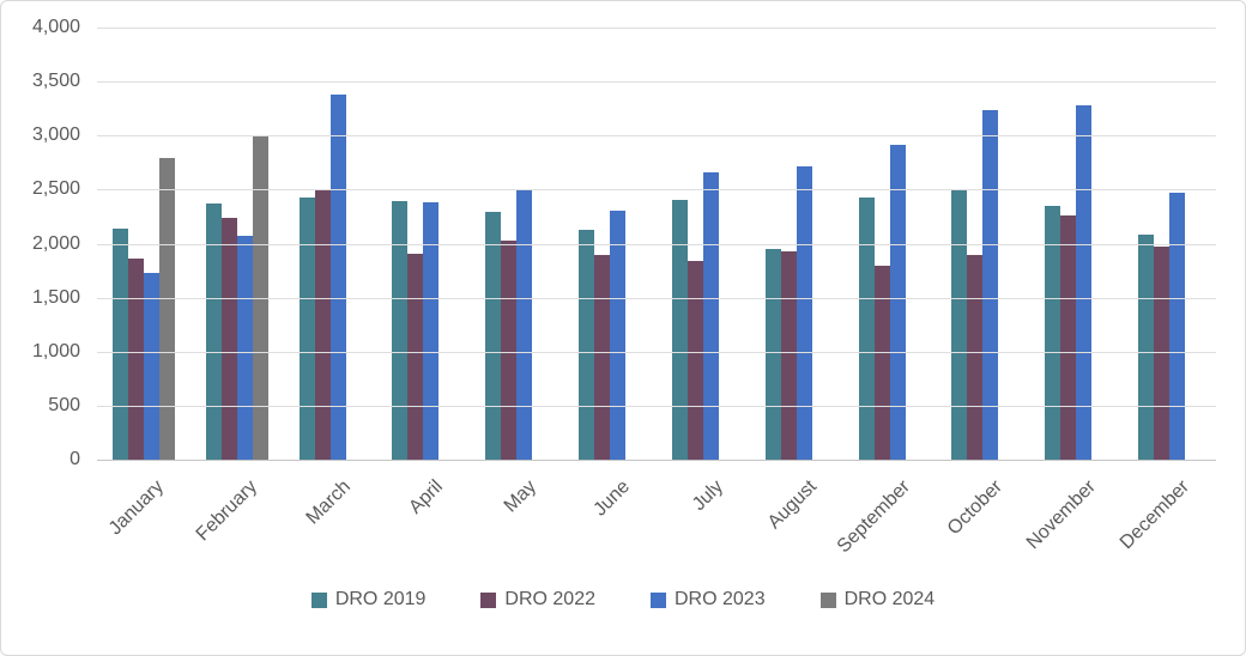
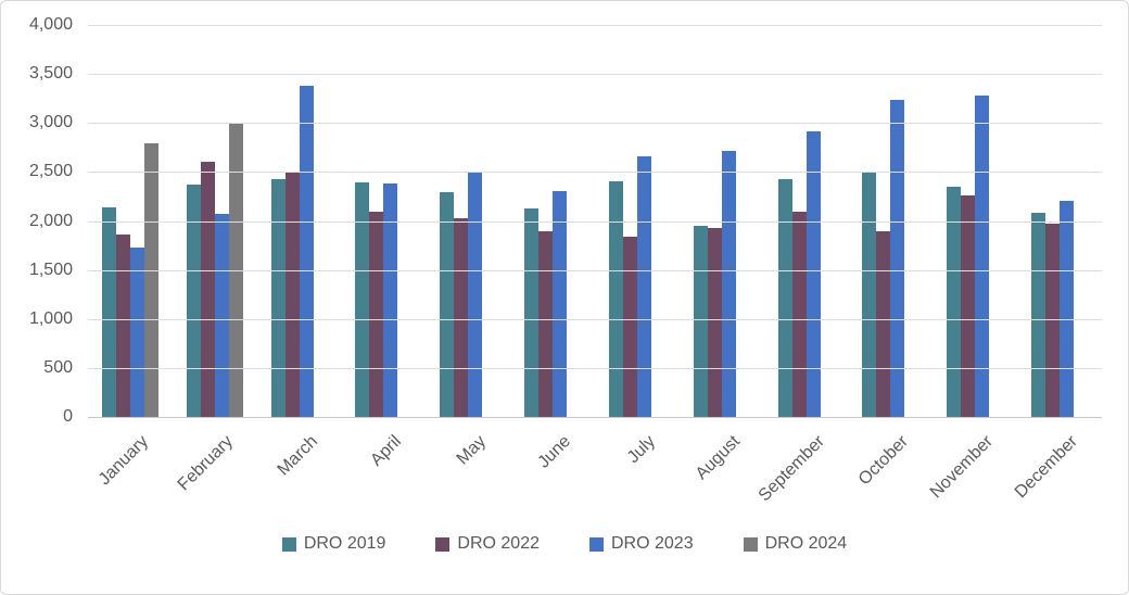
DRO 2022/February: 2200 -> 2600
DRO 2022/April: 1900 -> 2100
DRO 2022/September: 1800 -> 2100
DRO 2023/December: 2500 -> 2200
